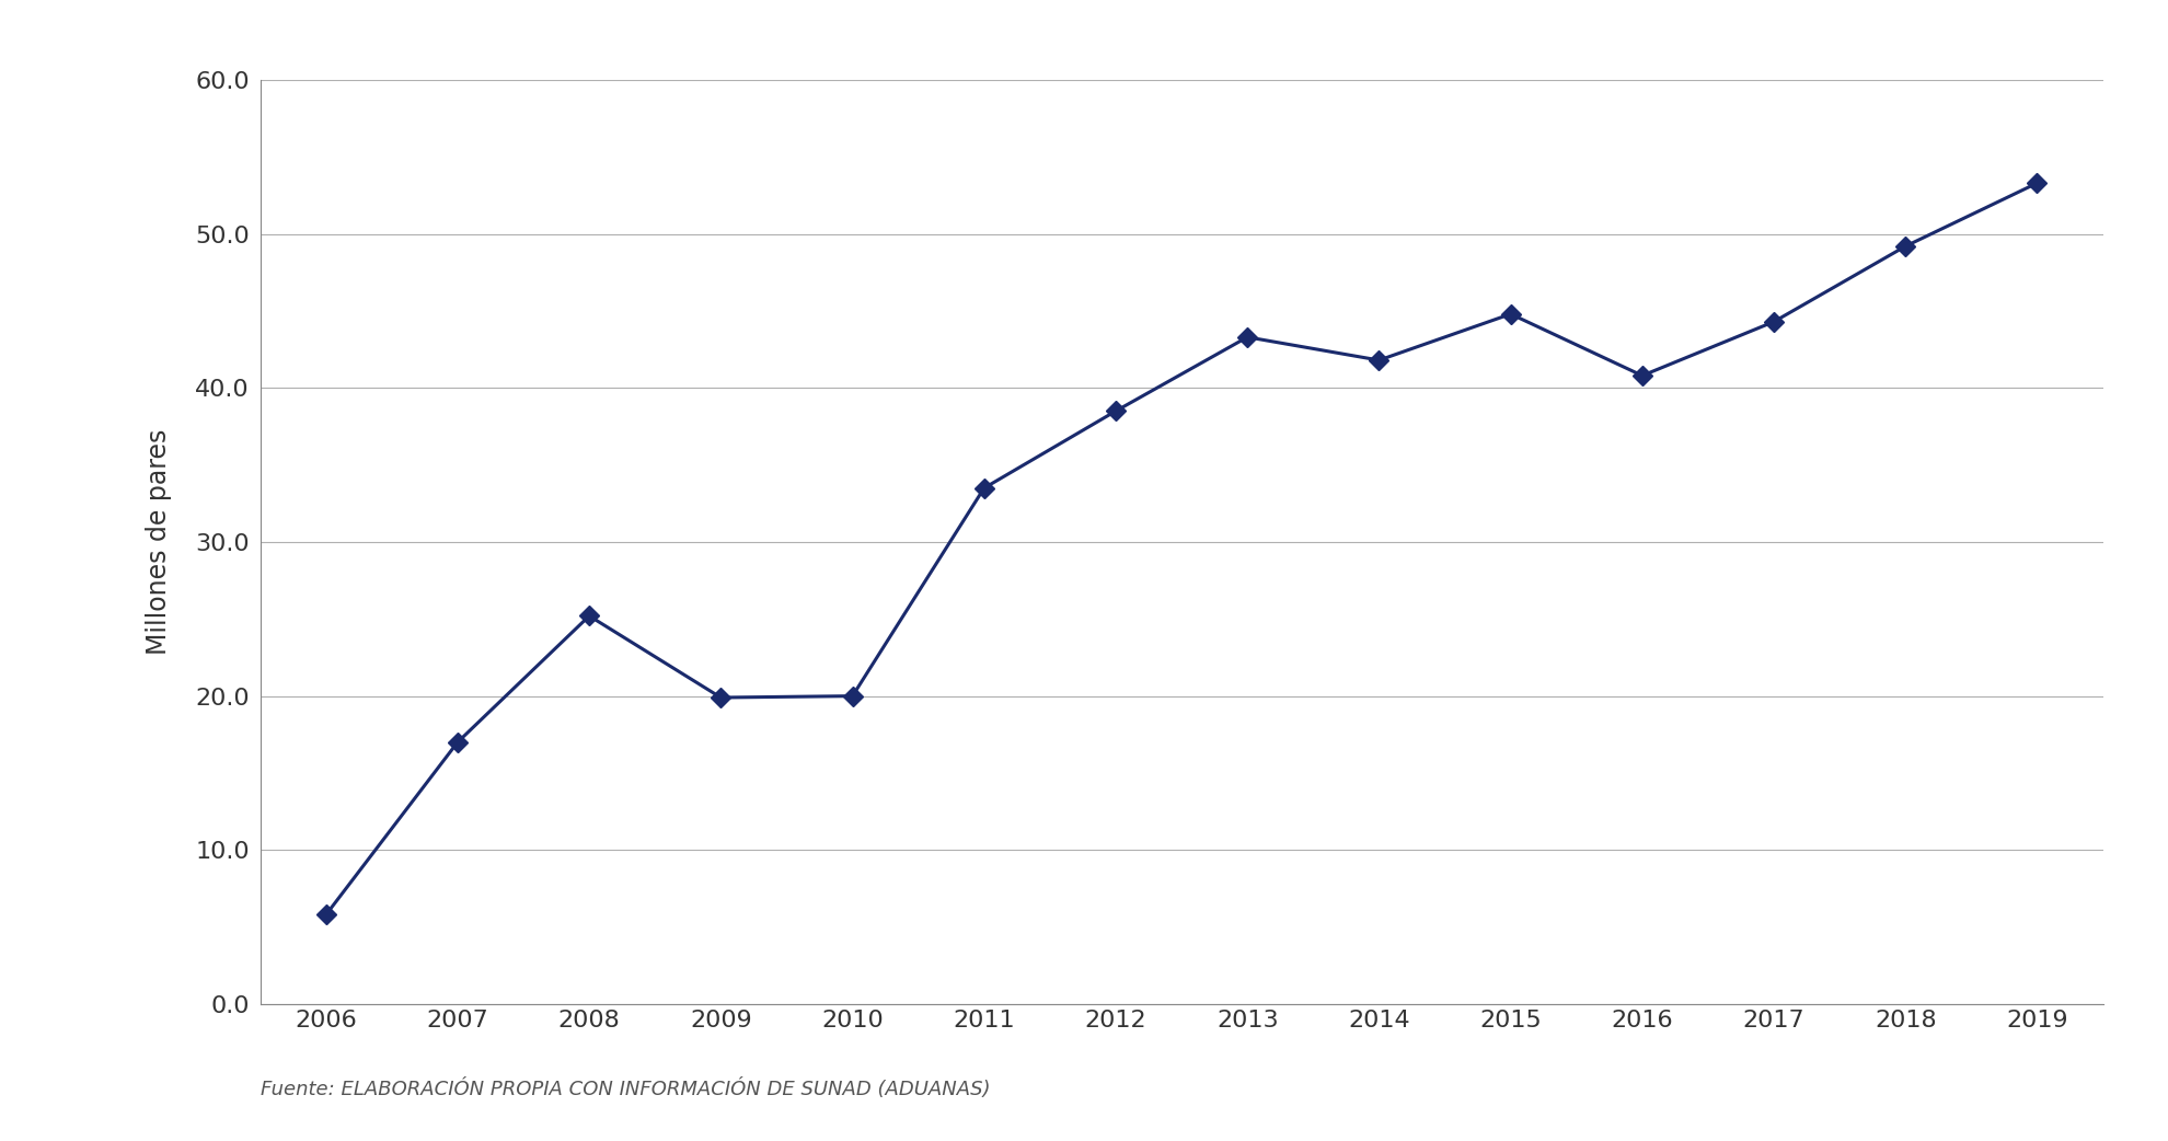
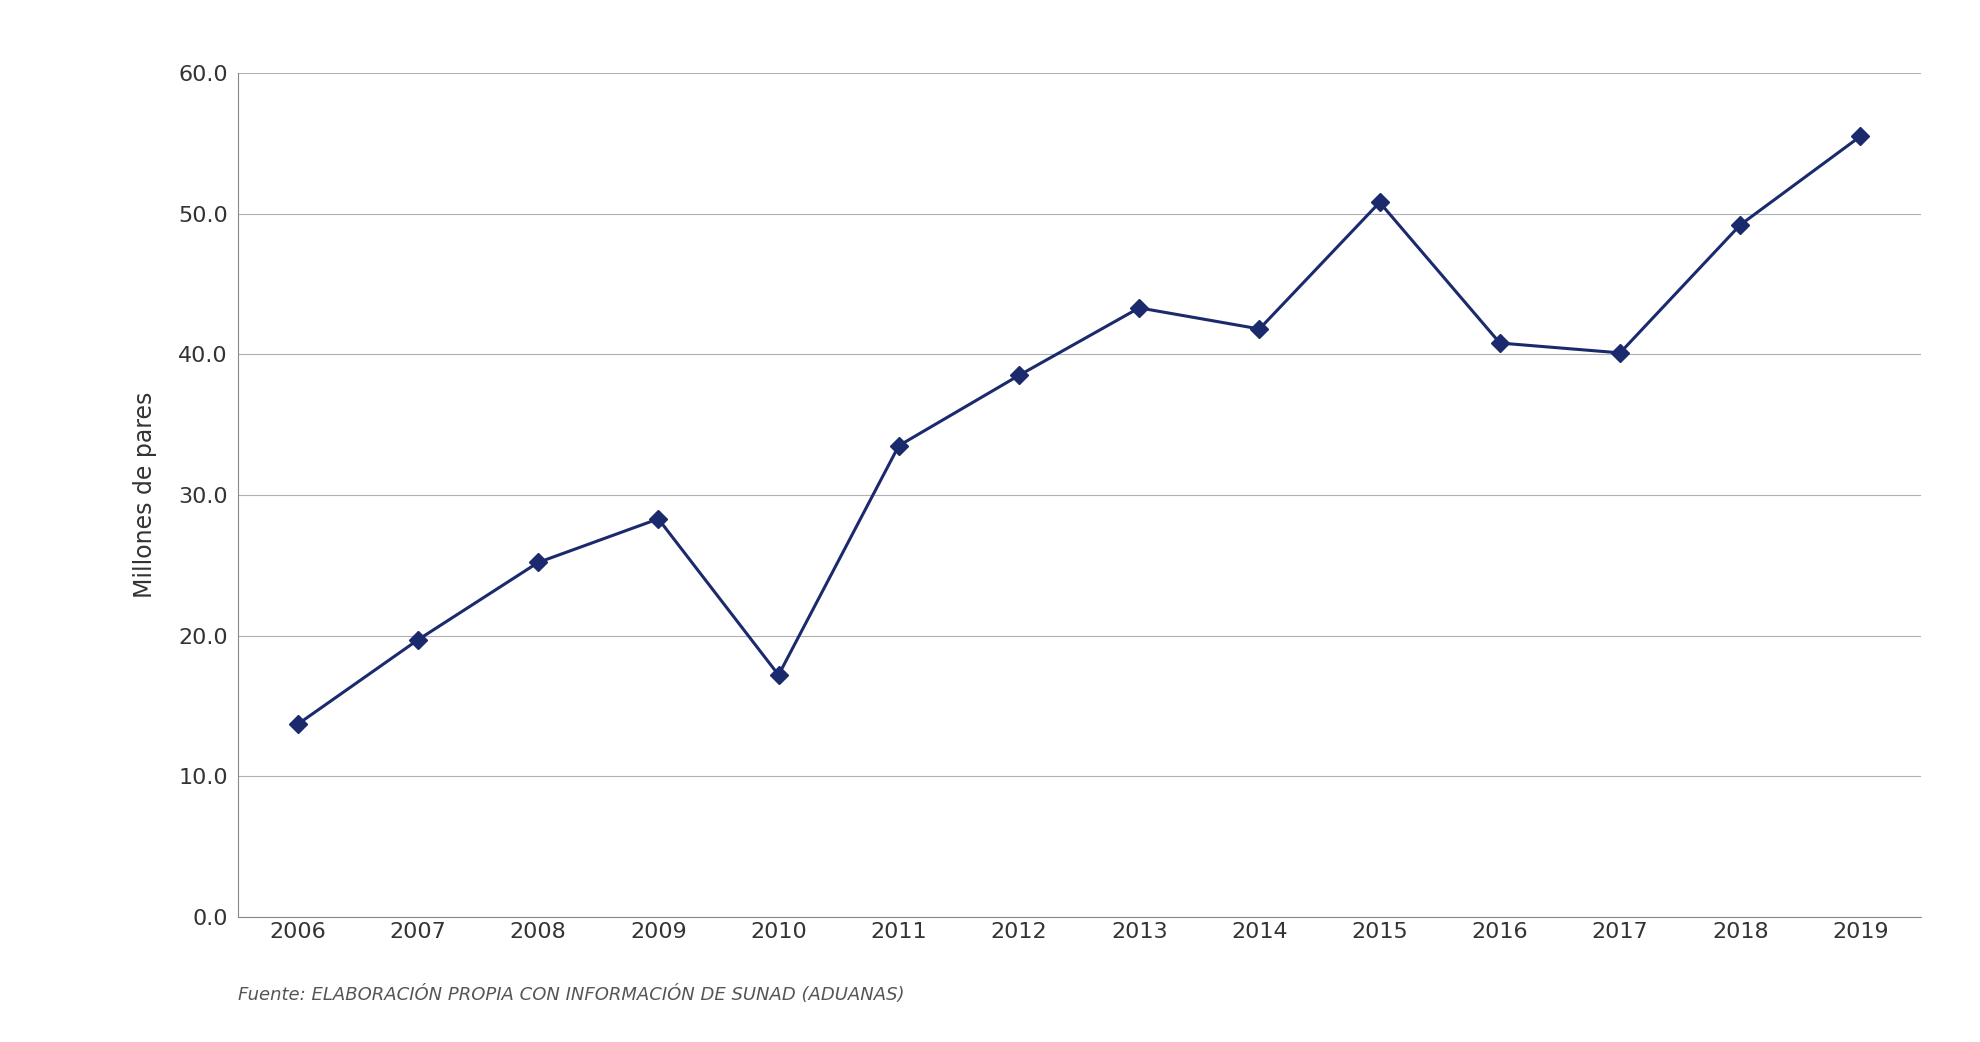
2006: 5.8 -> 13.7
2007: 17.0 -> 19.7
2009: 19.9 -> 28.3
2010: 20.0 -> 17.2
2015: 44.8 -> 50.8
2017: 44.3 -> 40.1
2019: 53.3 -> 55.5
